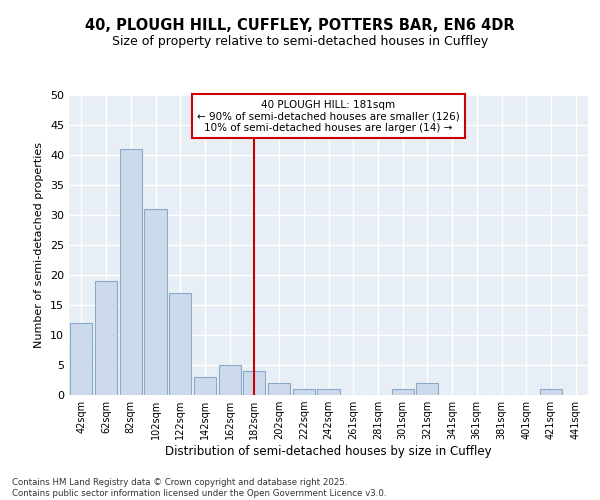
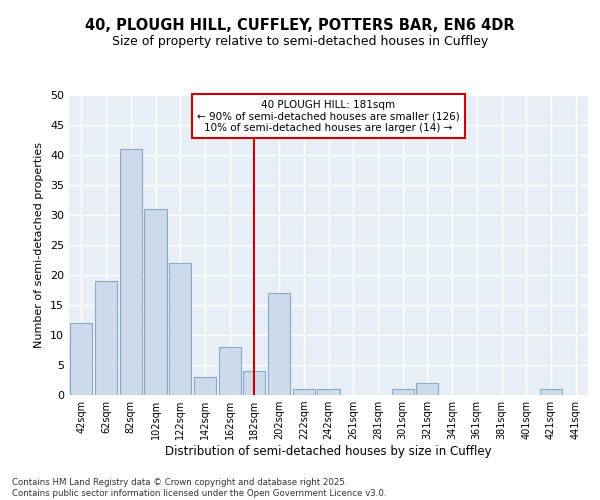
122sqm: 17 -> 22
162sqm: 5 -> 8
202sqm: 2 -> 17
